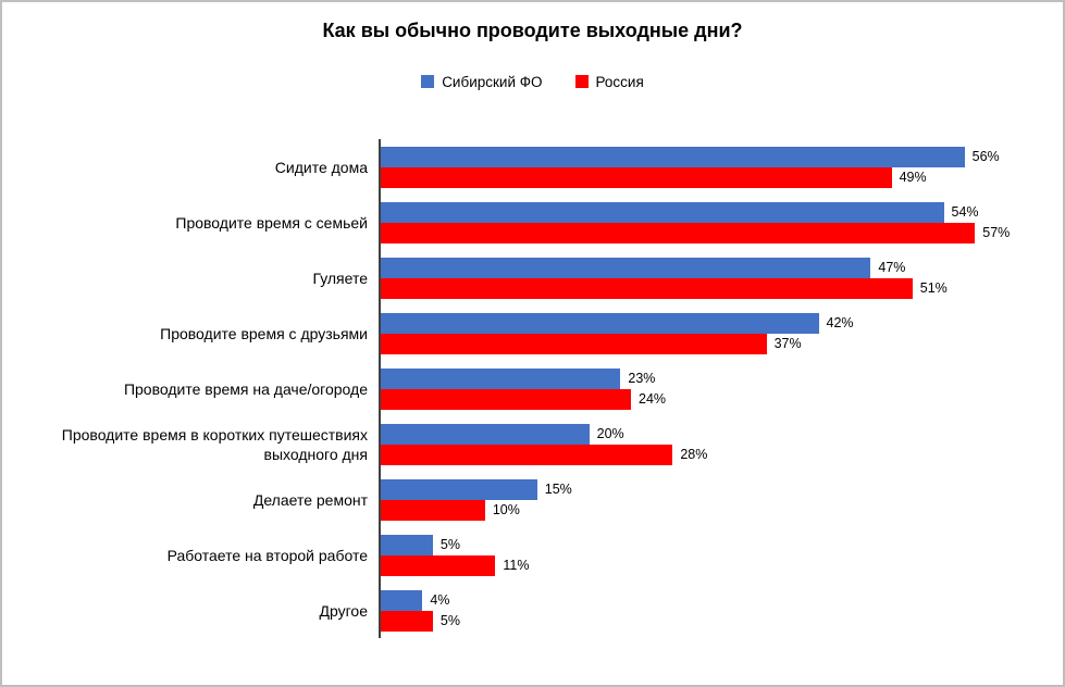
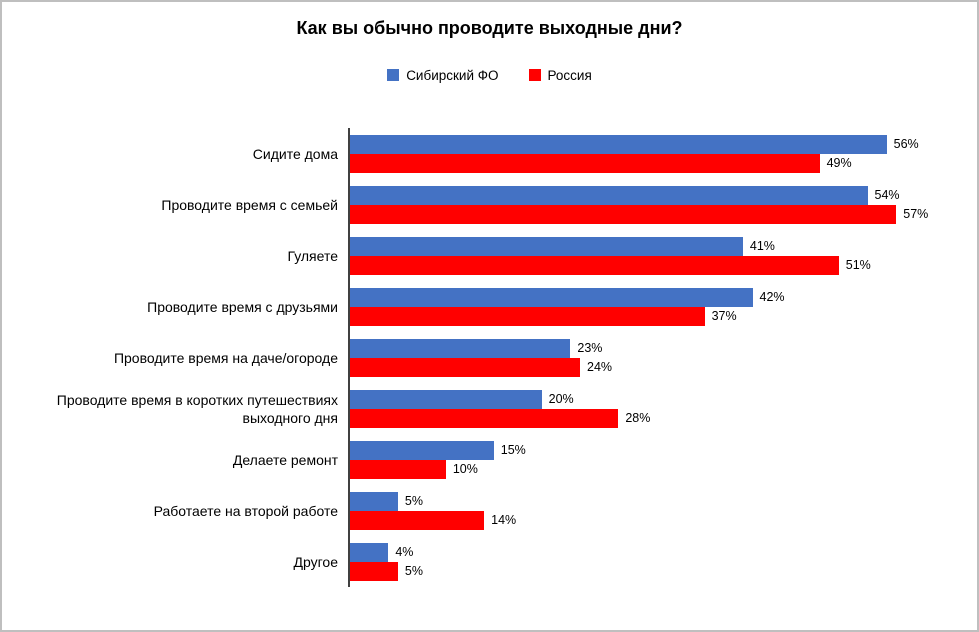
Сибирский ФО/Гуляете: 47% -> 41%
Россия/Работаете на второй работе: 11% -> 14%
